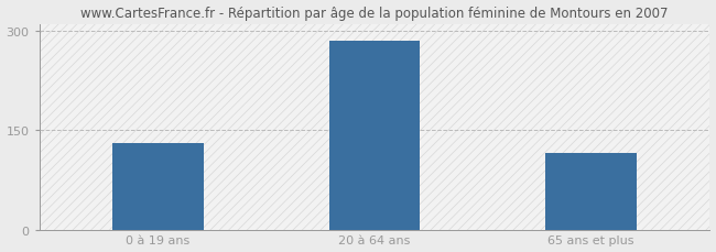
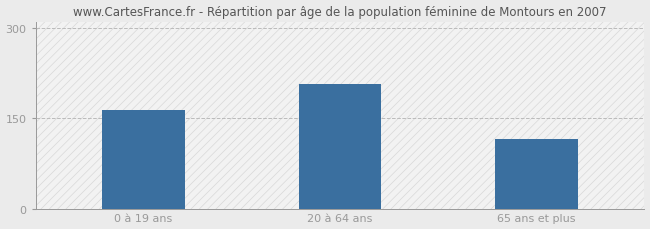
0 à 19 ans: 130 -> 164
20 à 64 ans: 285 -> 206
